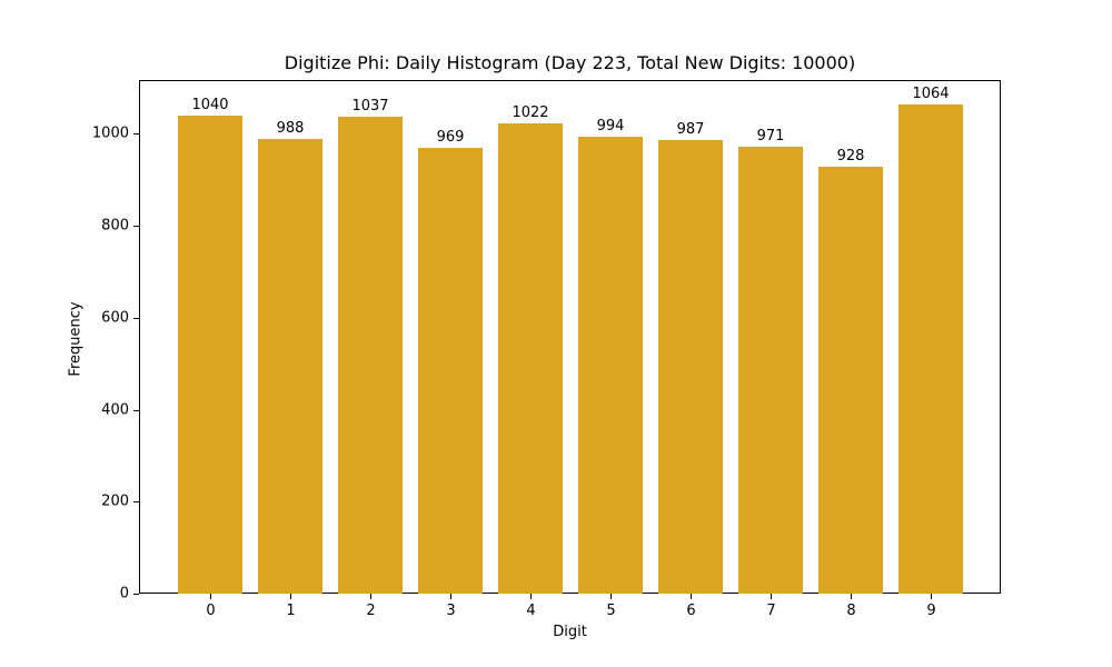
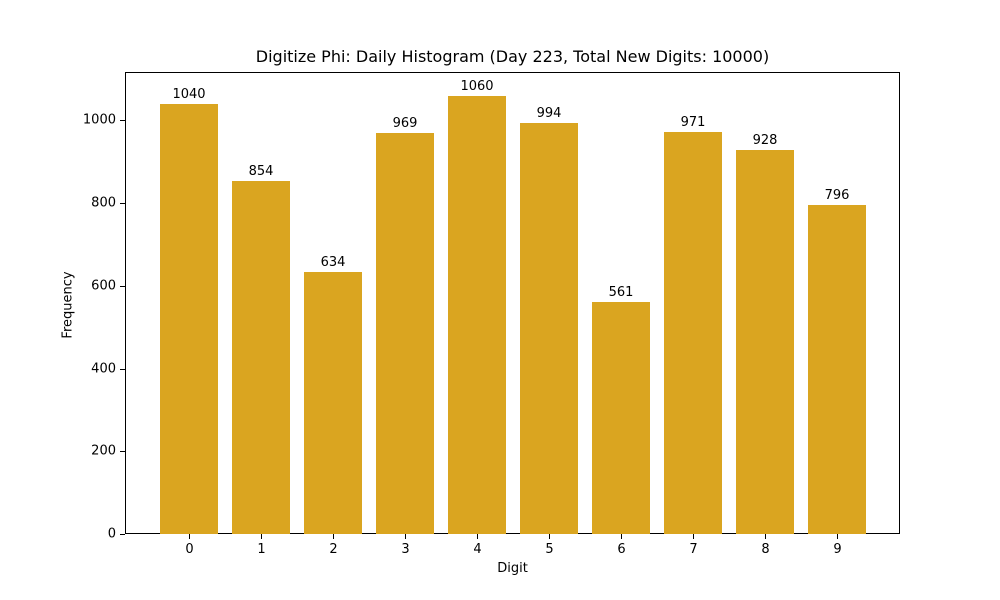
1: 988 -> 854
2: 1037 -> 634
4: 1022 -> 1060
6: 987 -> 561
9: 1064 -> 796
